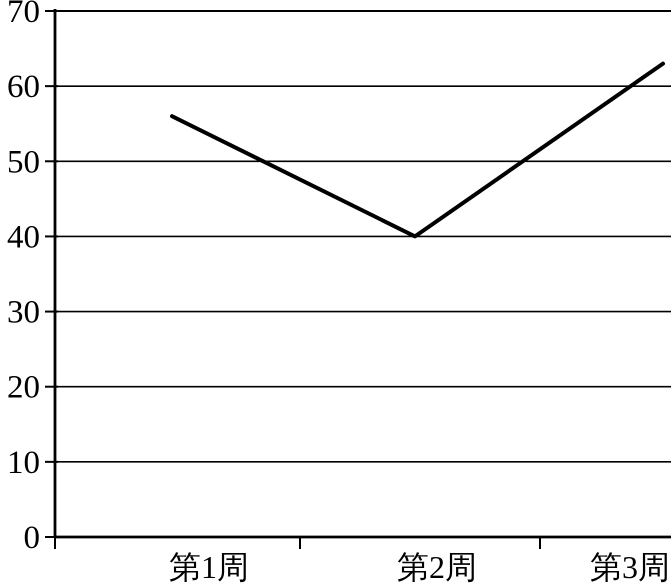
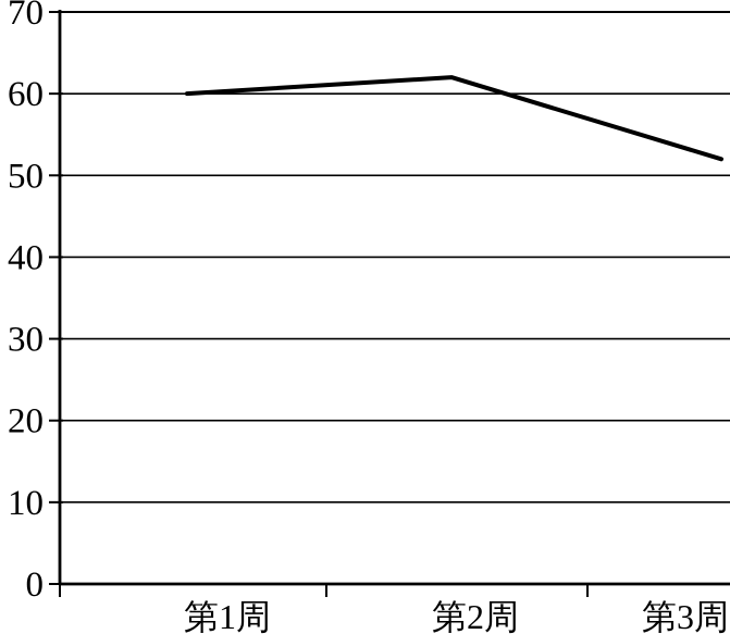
第1周: 56 -> 60
第2周: 40 -> 62
第3周: 63 -> 52
